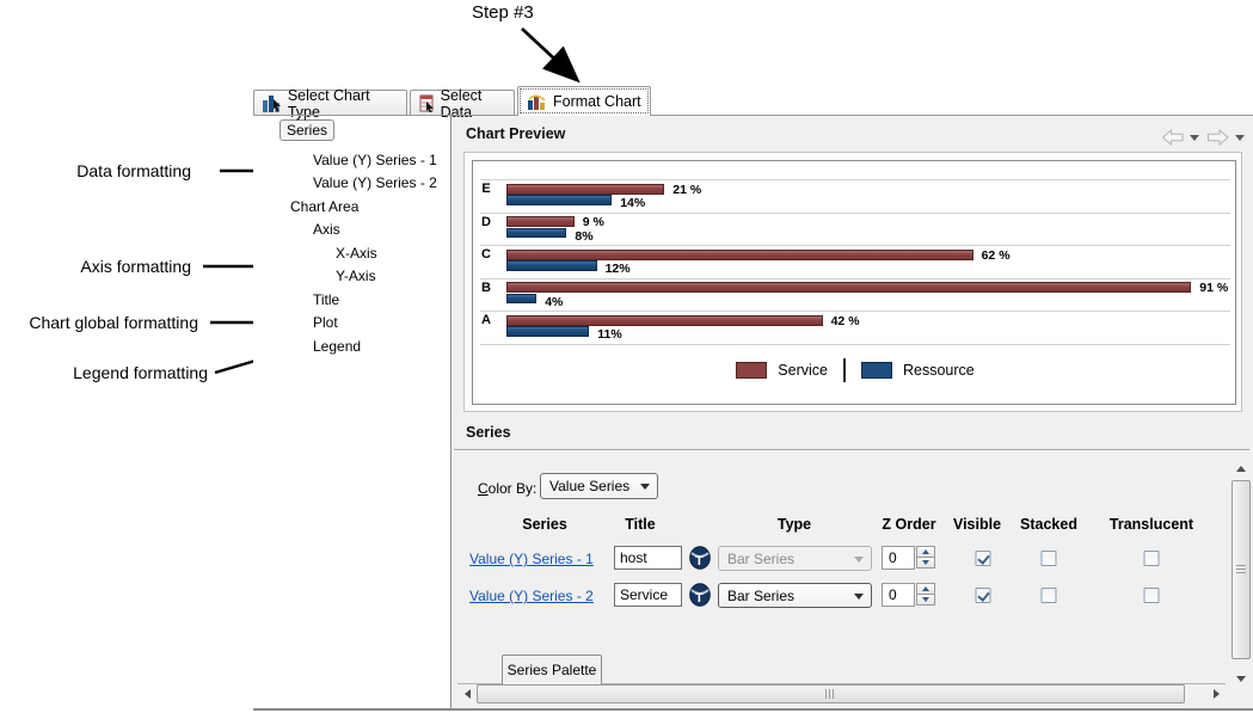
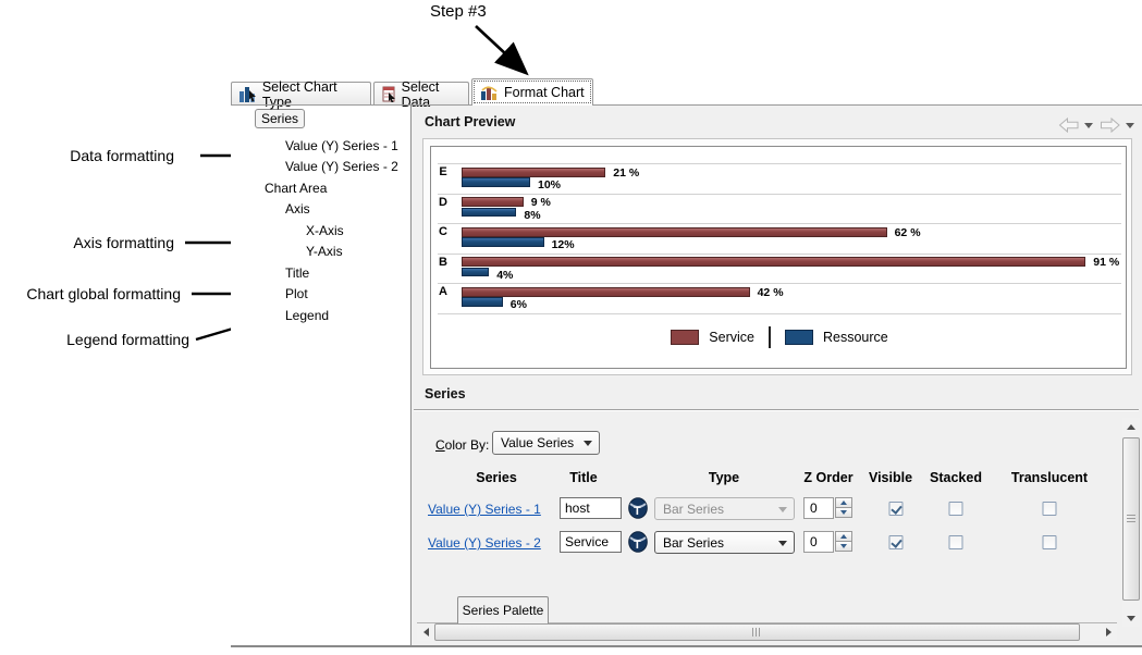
Ressource/E: 14% -> 10%
Ressource/A: 11% -> 6%
